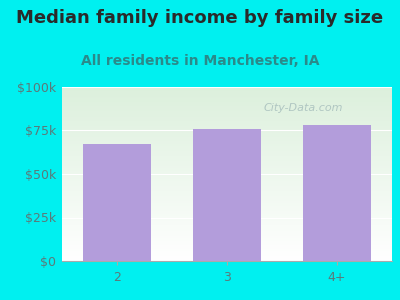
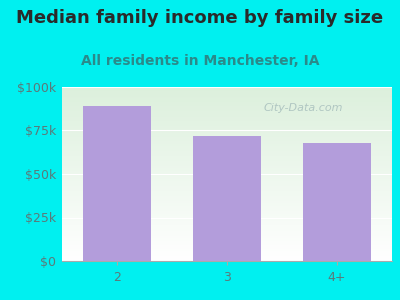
2: $67k -> $89k
3: $76k -> $72k
4+: $78k -> $68k
